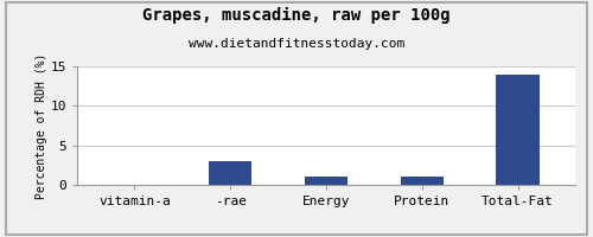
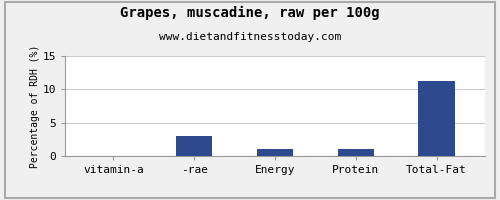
Total-Fat: 14.0 -> 11.2
